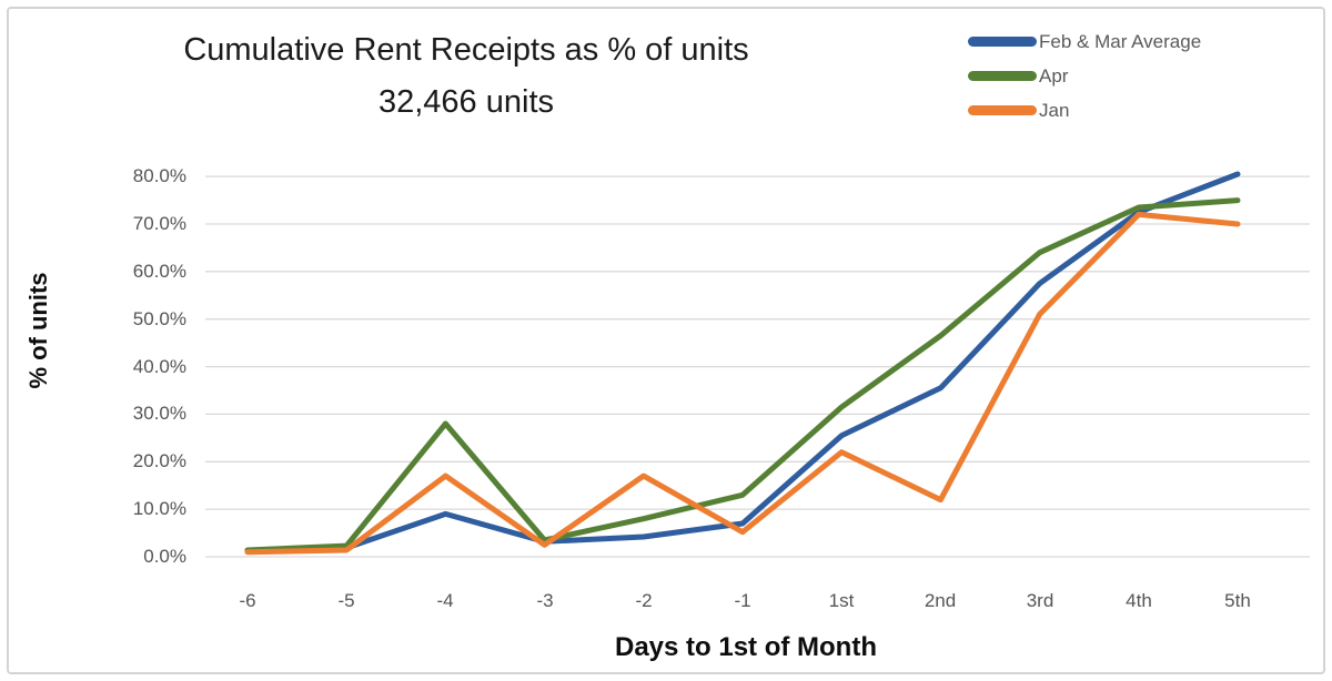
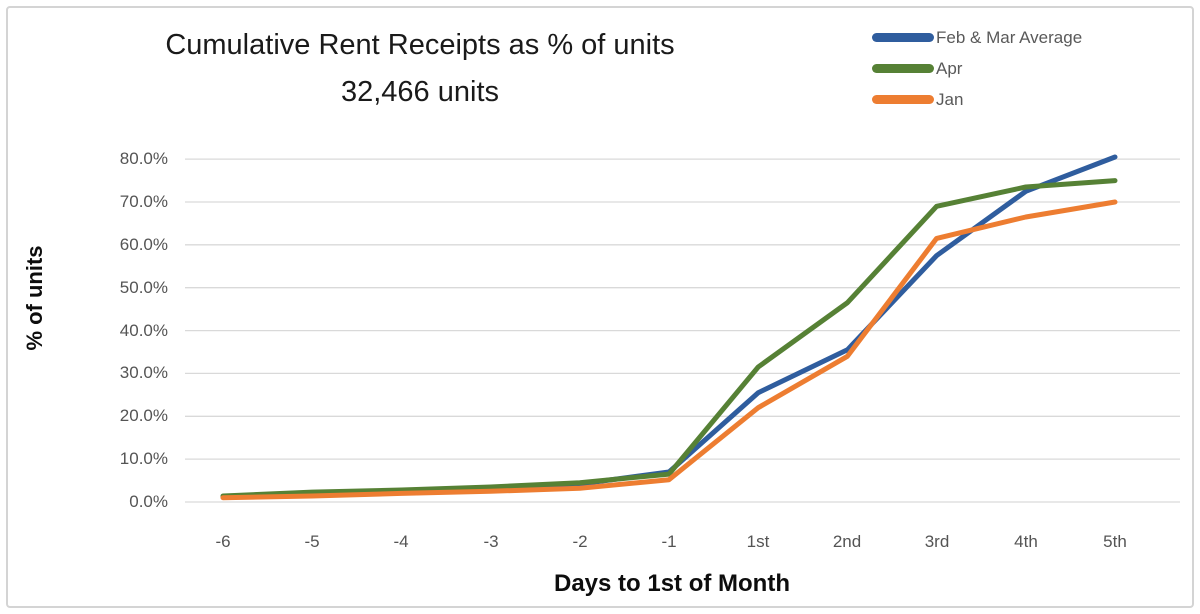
Feb & Mar Average/-4: 9% -> 2%
Apr/-4: 28% -> 3%
Jan/-4: 17% -> 2%
Apr/-2: 8% -> 4%
Jan/-2: 17% -> 3%
Apr/-1: 13% -> 6%
Jan/2nd: 12% -> 34%
Apr/3rd: 64% -> 69%
Jan/3rd: 51% -> 62%
Jan/4th: 72% -> 66%
